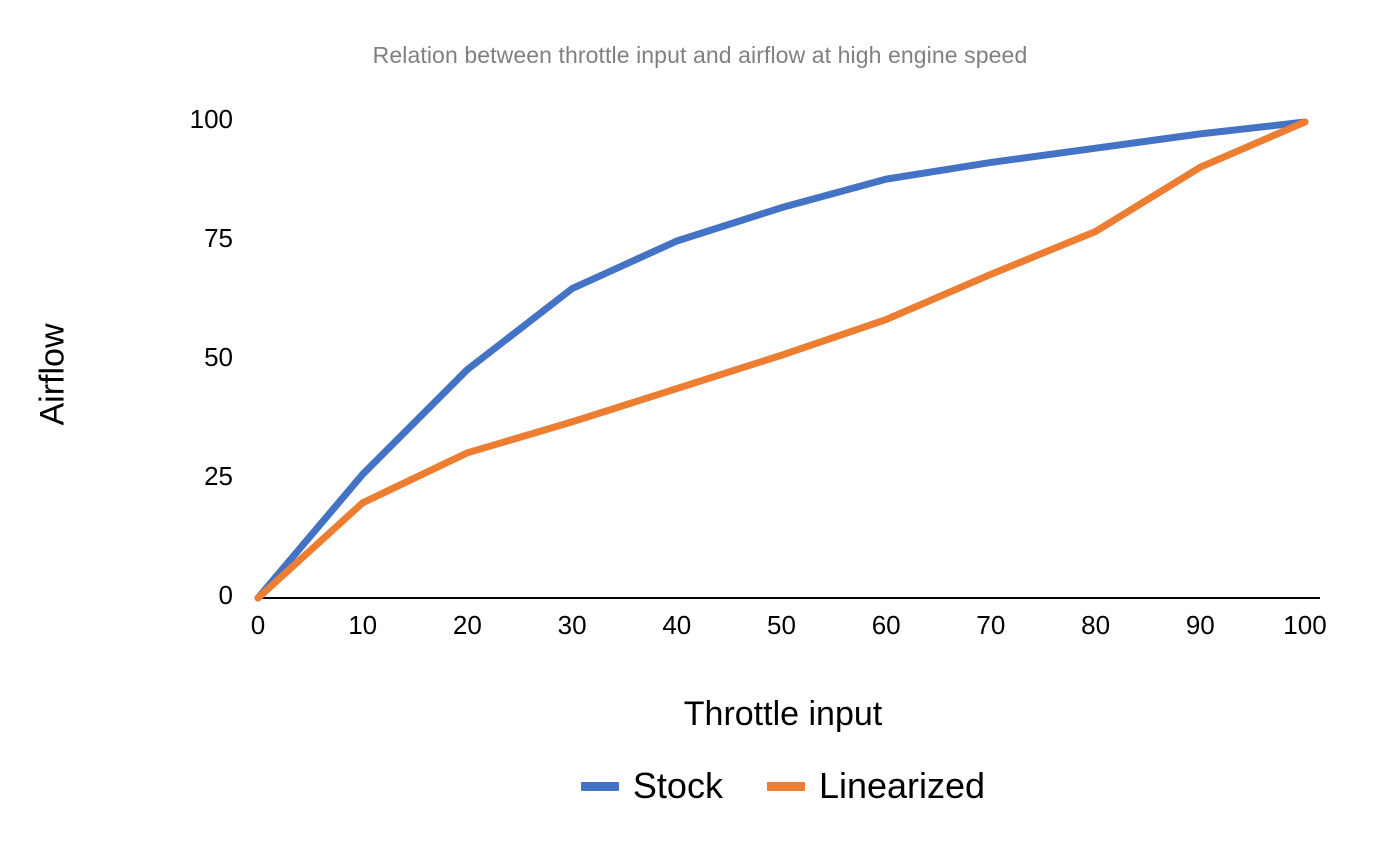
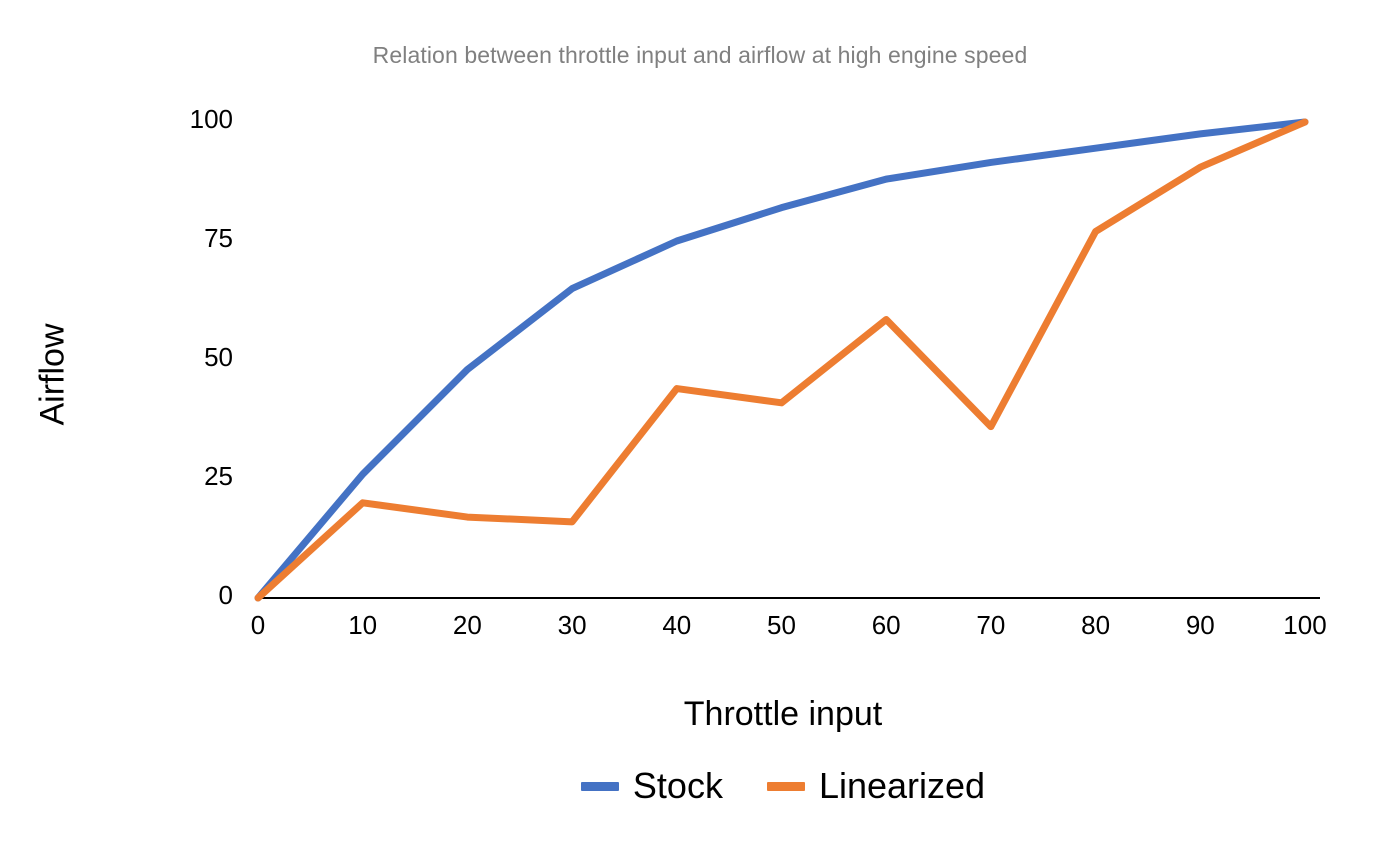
Linearized/20: 30 -> 17
Linearized/30: 37 -> 16
Linearized/50: 51 -> 41
Linearized/70: 68 -> 36
